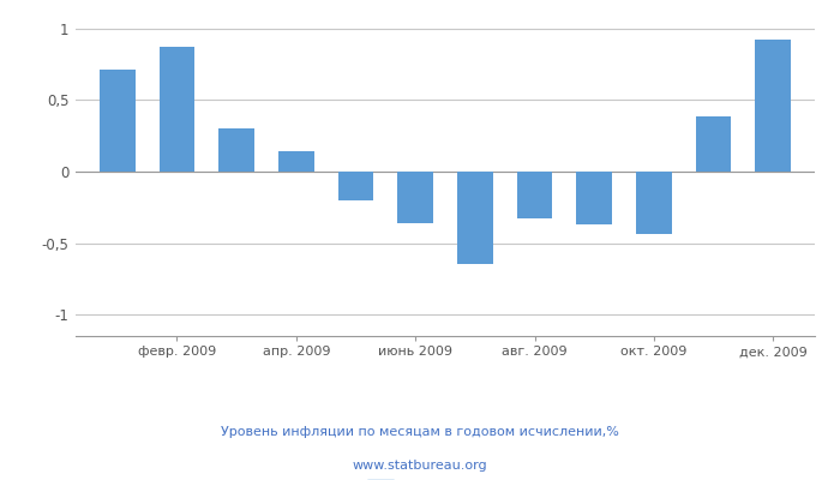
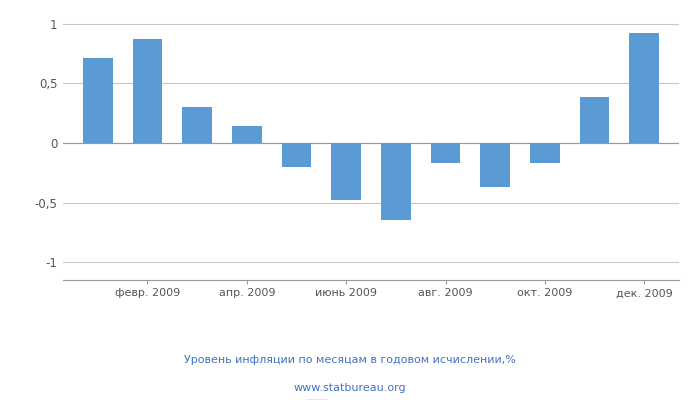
июнь 2009: -0,36 -> -0,48
авг. 2009: -0,33 -> -0,17
окт. 2009: -0,44 -> -0,17
